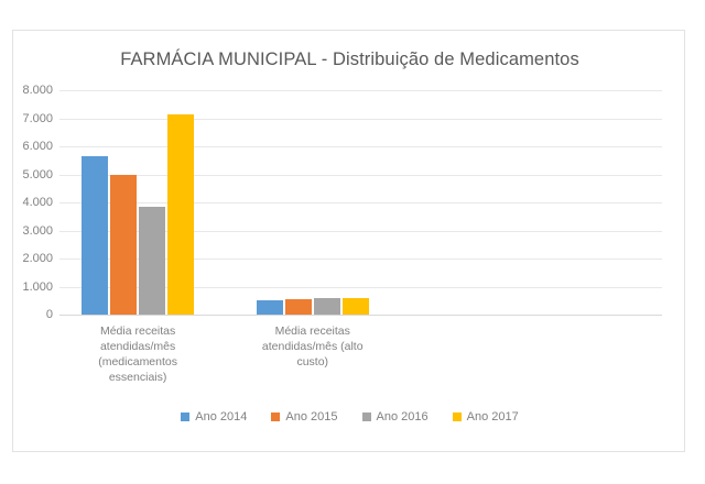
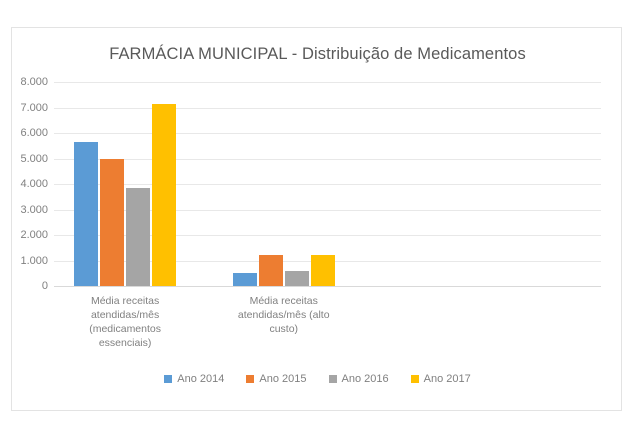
Ano 2015/Média receitas atendidas/mês (alto custo): 600 -> 1200
Ano 2017/Média receitas atendidas/mês (alto custo): 600 -> 1200
